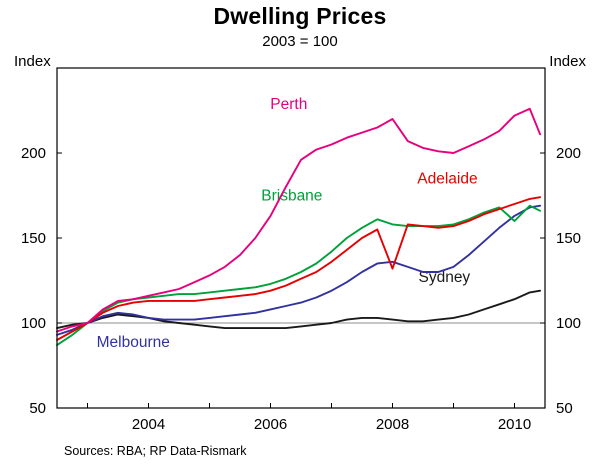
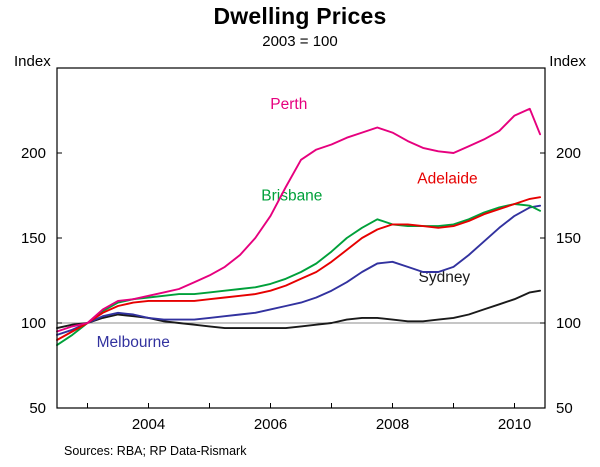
Adelaide/2008: 132 -> 158
Perth/2008: 220 -> 212
Brisbane/2010: 160 -> 170
